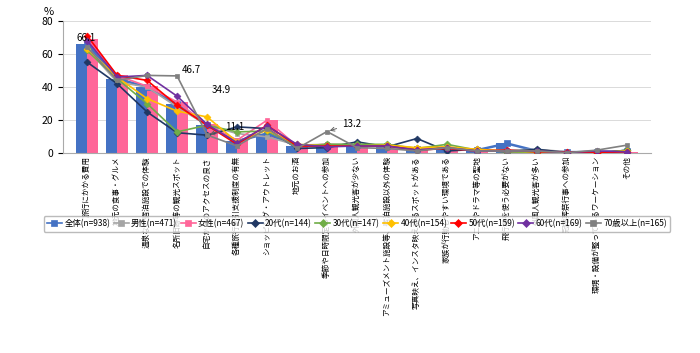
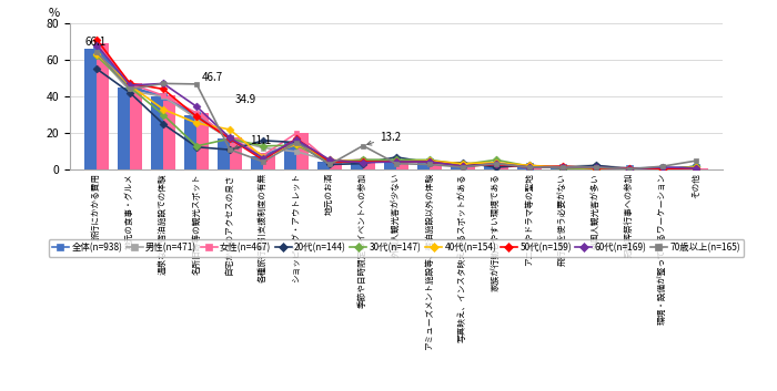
全体(n=938)/ショッピング・アウトレット: 12 -> 16
20代(n=144)/写真映え、インスタ映えするスポットがある: 9 -> 4
全体(n=938)/飛行機を使う必要がない: 6 -> 2
